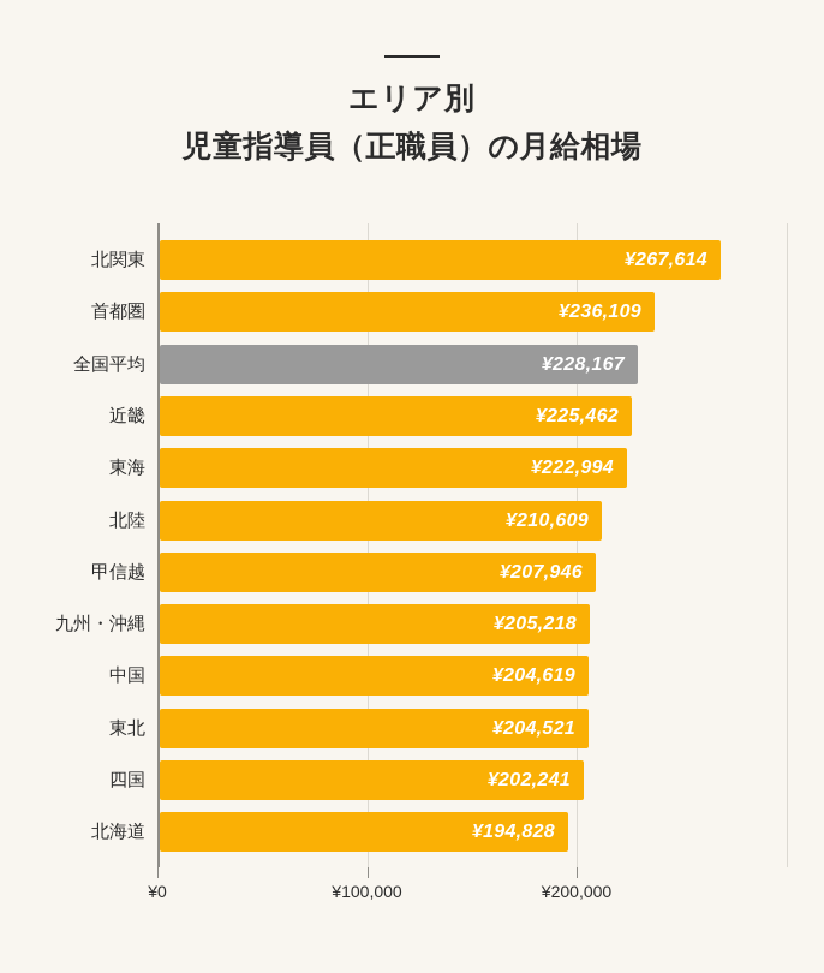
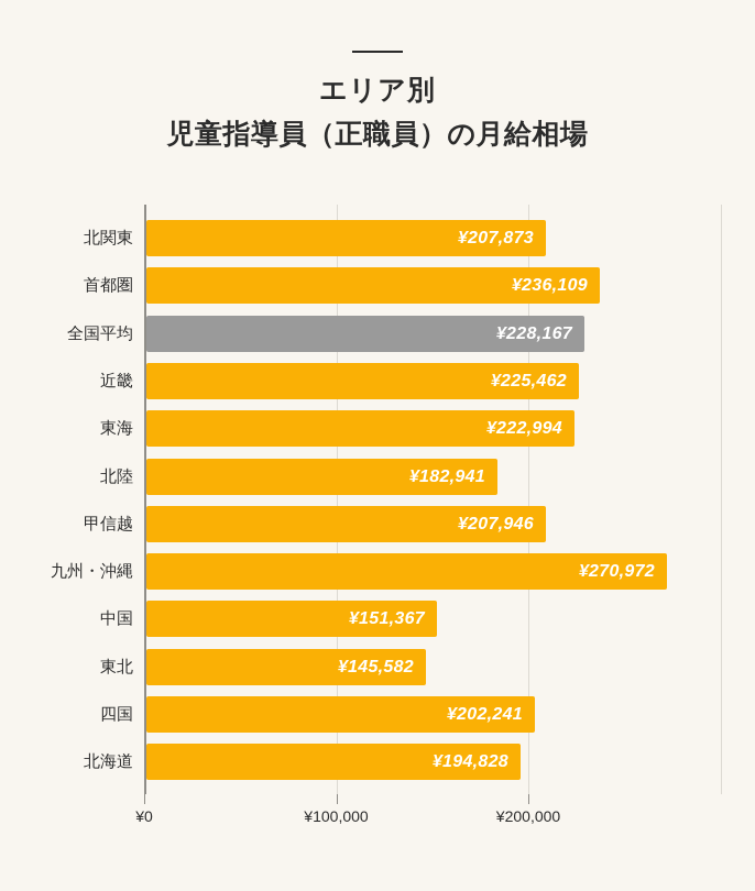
北関東: ¥267,614 -> ¥207,873
北陸: ¥210,609 -> ¥182,941
九州・沖縄: ¥205,218 -> ¥270,972
中国: ¥204,619 -> ¥151,367
東北: ¥204,521 -> ¥145,582
